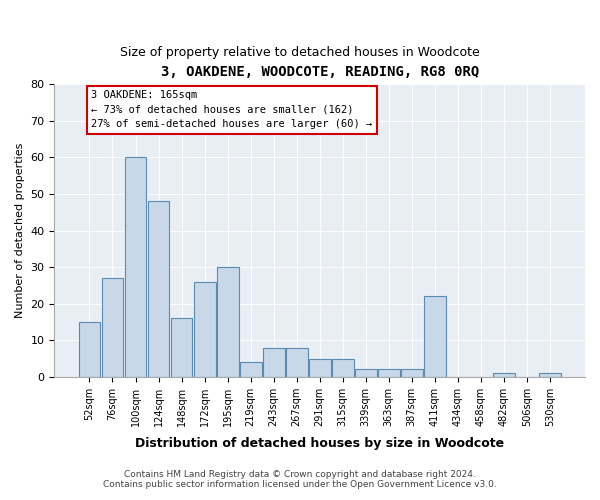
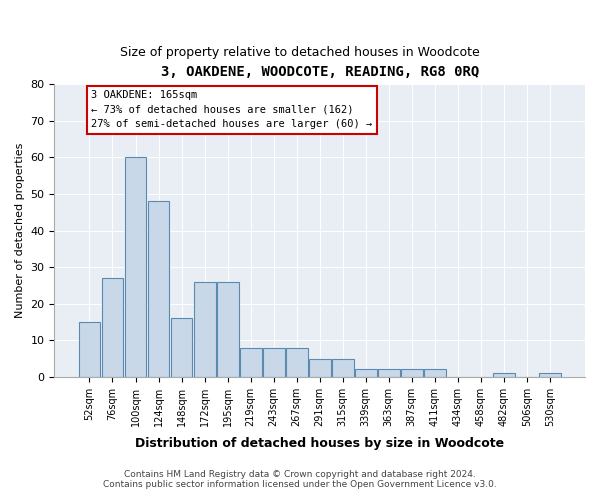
195sqm: 30 -> 26
219sqm: 4 -> 8
411sqm: 22 -> 2
